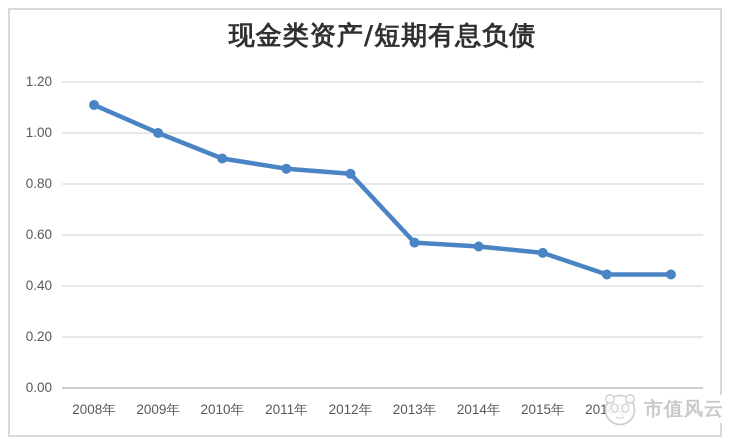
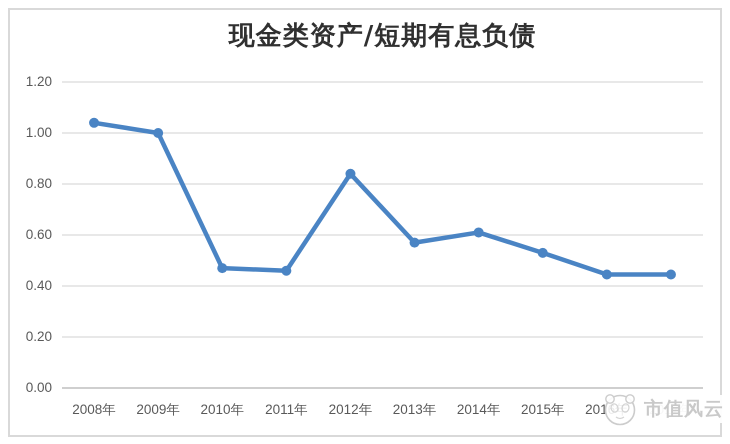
2008年: 1.11 -> 1.04
2010年: 0.90 -> 0.47
2011年: 0.86 -> 0.46
2014年: 0.56 -> 0.61
